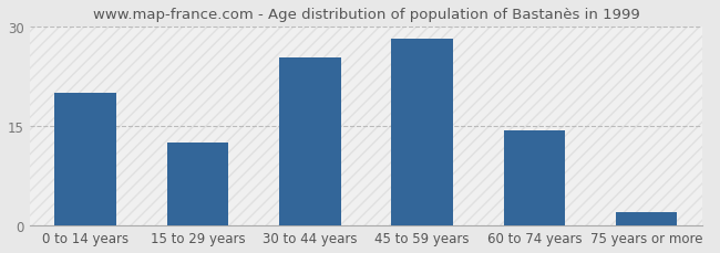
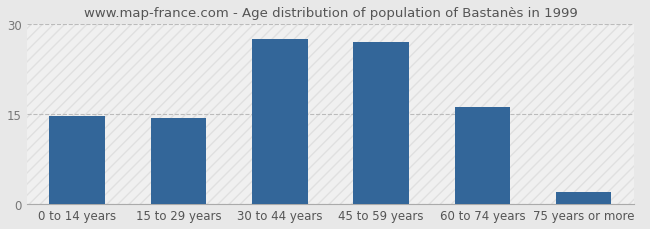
0 to 14 years: 20.0 -> 14.7
15 to 29 years: 12.6 -> 14.3
30 to 44 years: 25.4 -> 27.5
45 to 59 years: 28.2 -> 27.0
60 to 74 years: 14.4 -> 16.2
